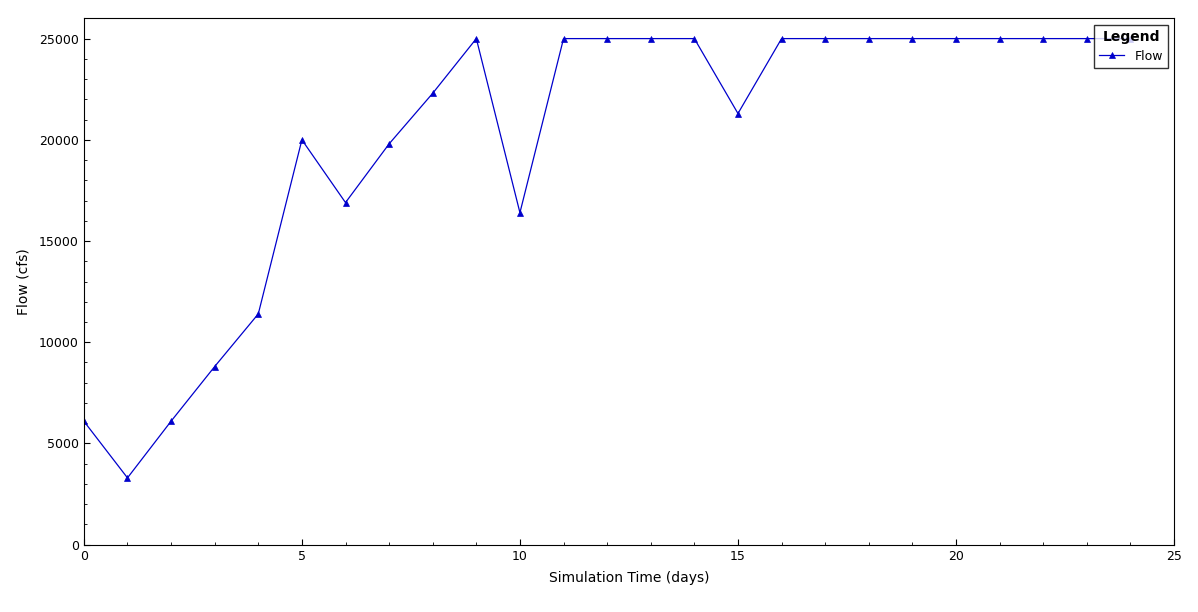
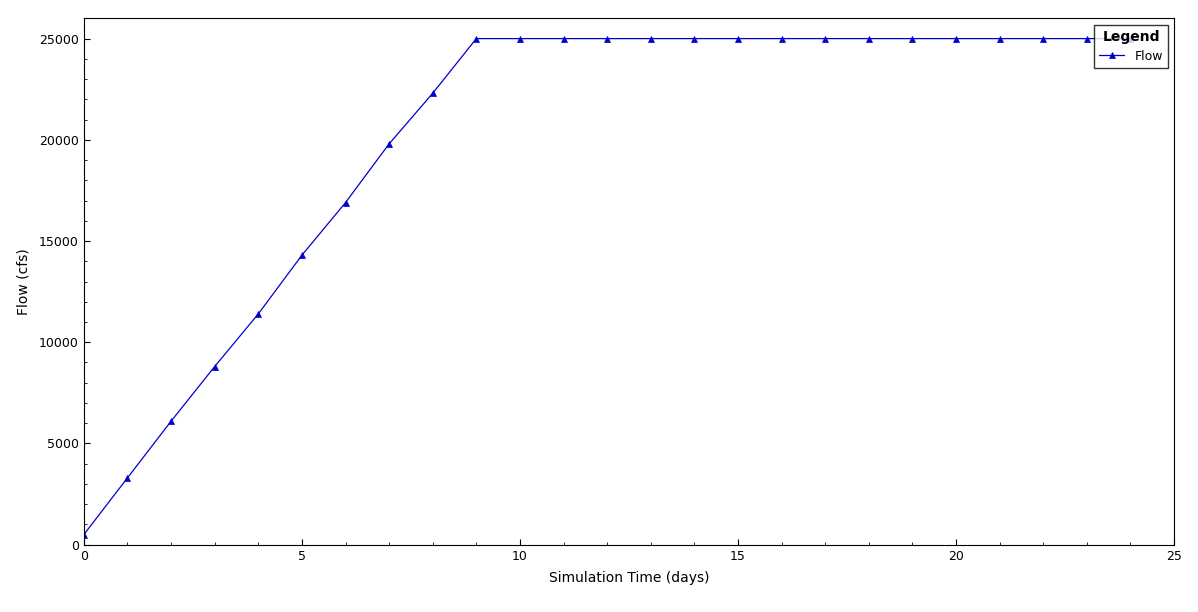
0: 6100 -> 500
5: 20000 -> 14300
10: 16400 -> 25000
15: 21300 -> 25000
